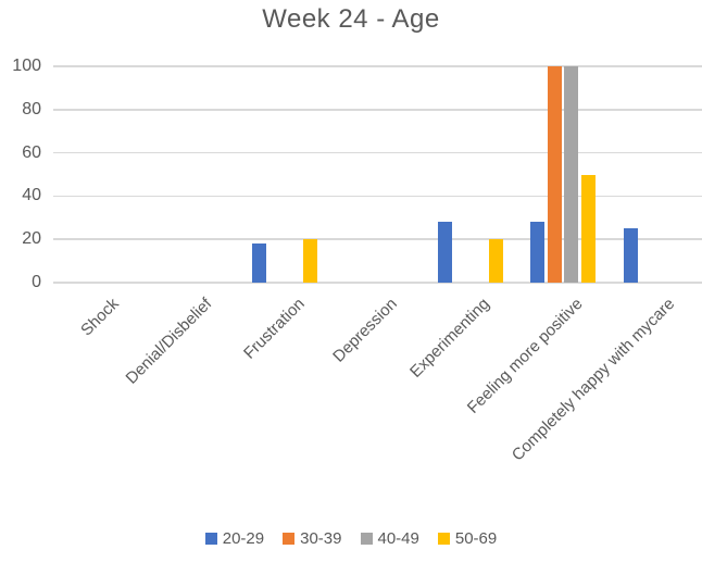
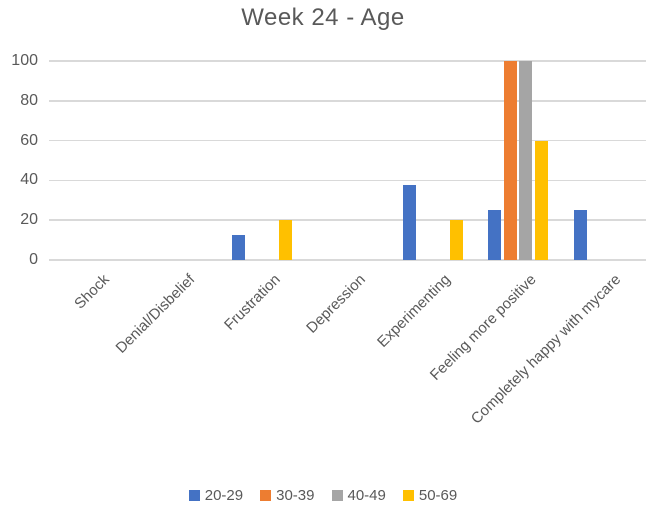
20-29/Frustration: 18 -> 12
20-29/Experimenting: 28 -> 38
20-29/Feeling more positive: 28 -> 25
50-69/Feeling more positive: 50 -> 60
